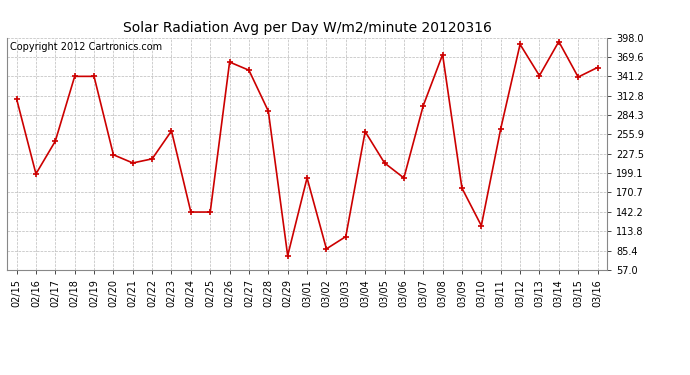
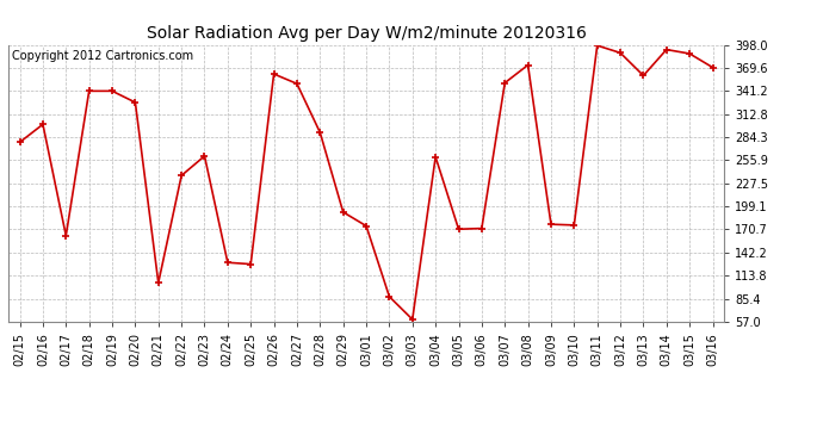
02/15: 308 -> 278
02/16: 198 -> 300
02/17: 246 -> 163
02/20: 226 -> 327
02/21: 214 -> 105
02/22: 220 -> 237
02/24: 142 -> 130
02/25: 142 -> 128
02/29: 78 -> 192
03/01: 192 -> 175
03/03: 106 -> 60
03/05: 214 -> 171
03/06: 192 -> 172
03/07: 298 -> 351
03/10: 122 -> 176
03/11: 264 -> 397
03/13: 342 -> 360
03/15: 340 -> 387
03/16: 354 -> 370
